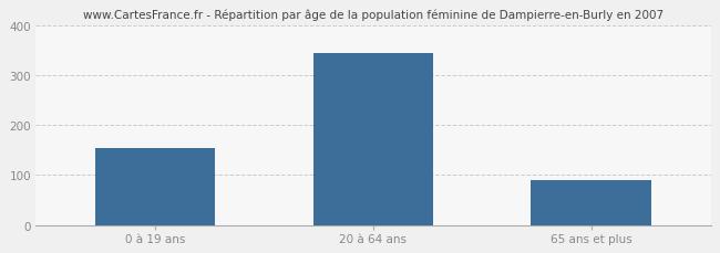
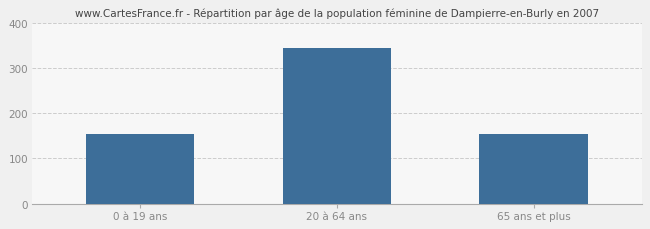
65 ans et plus: 90 -> 155
